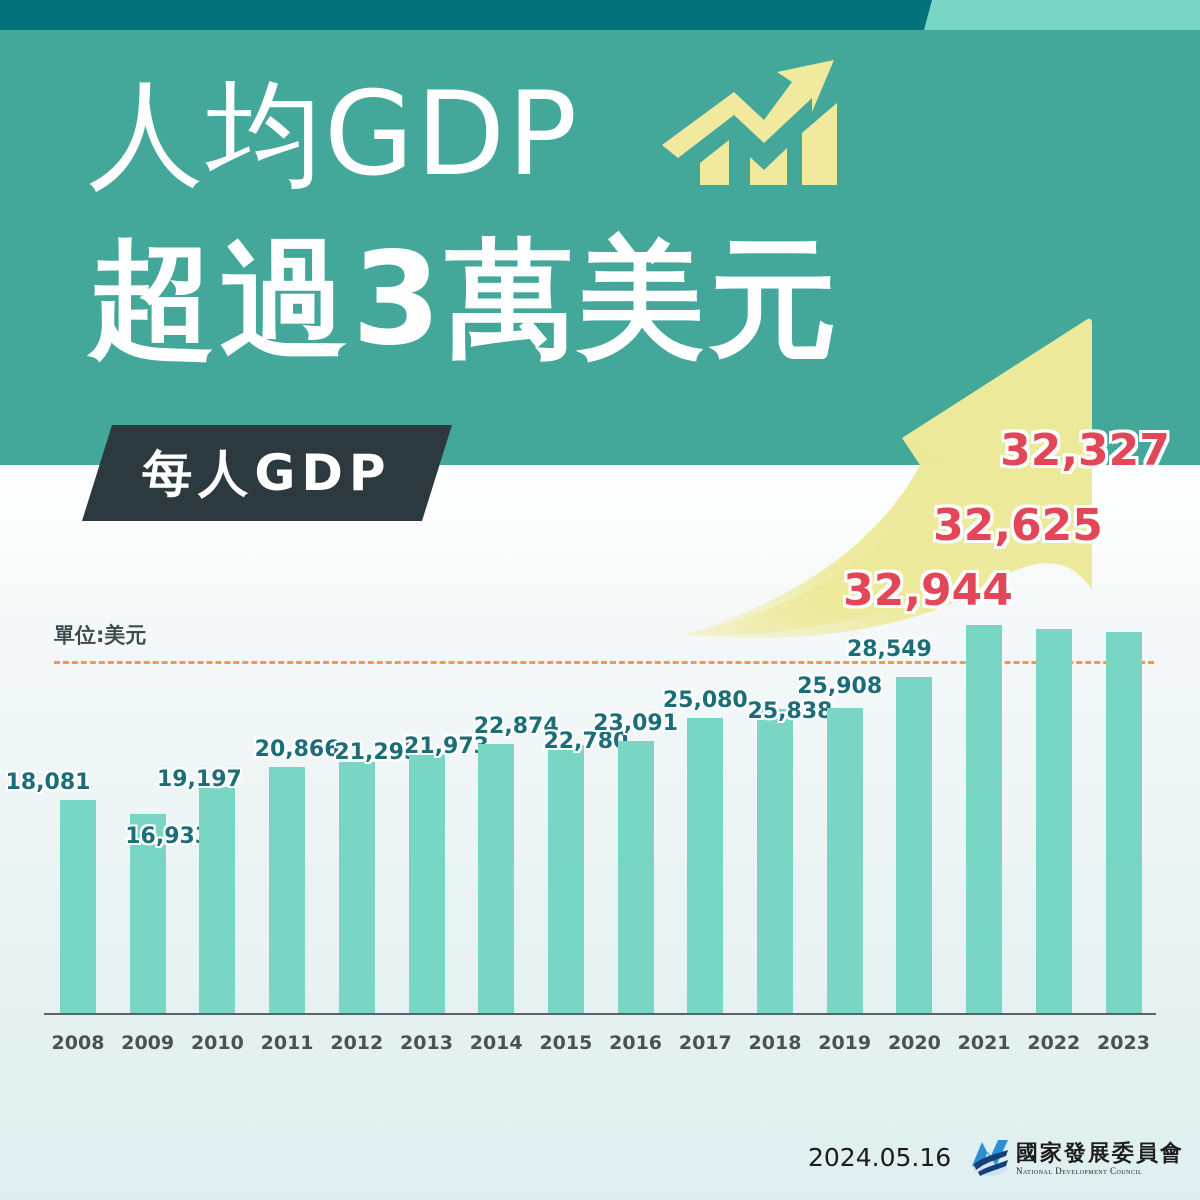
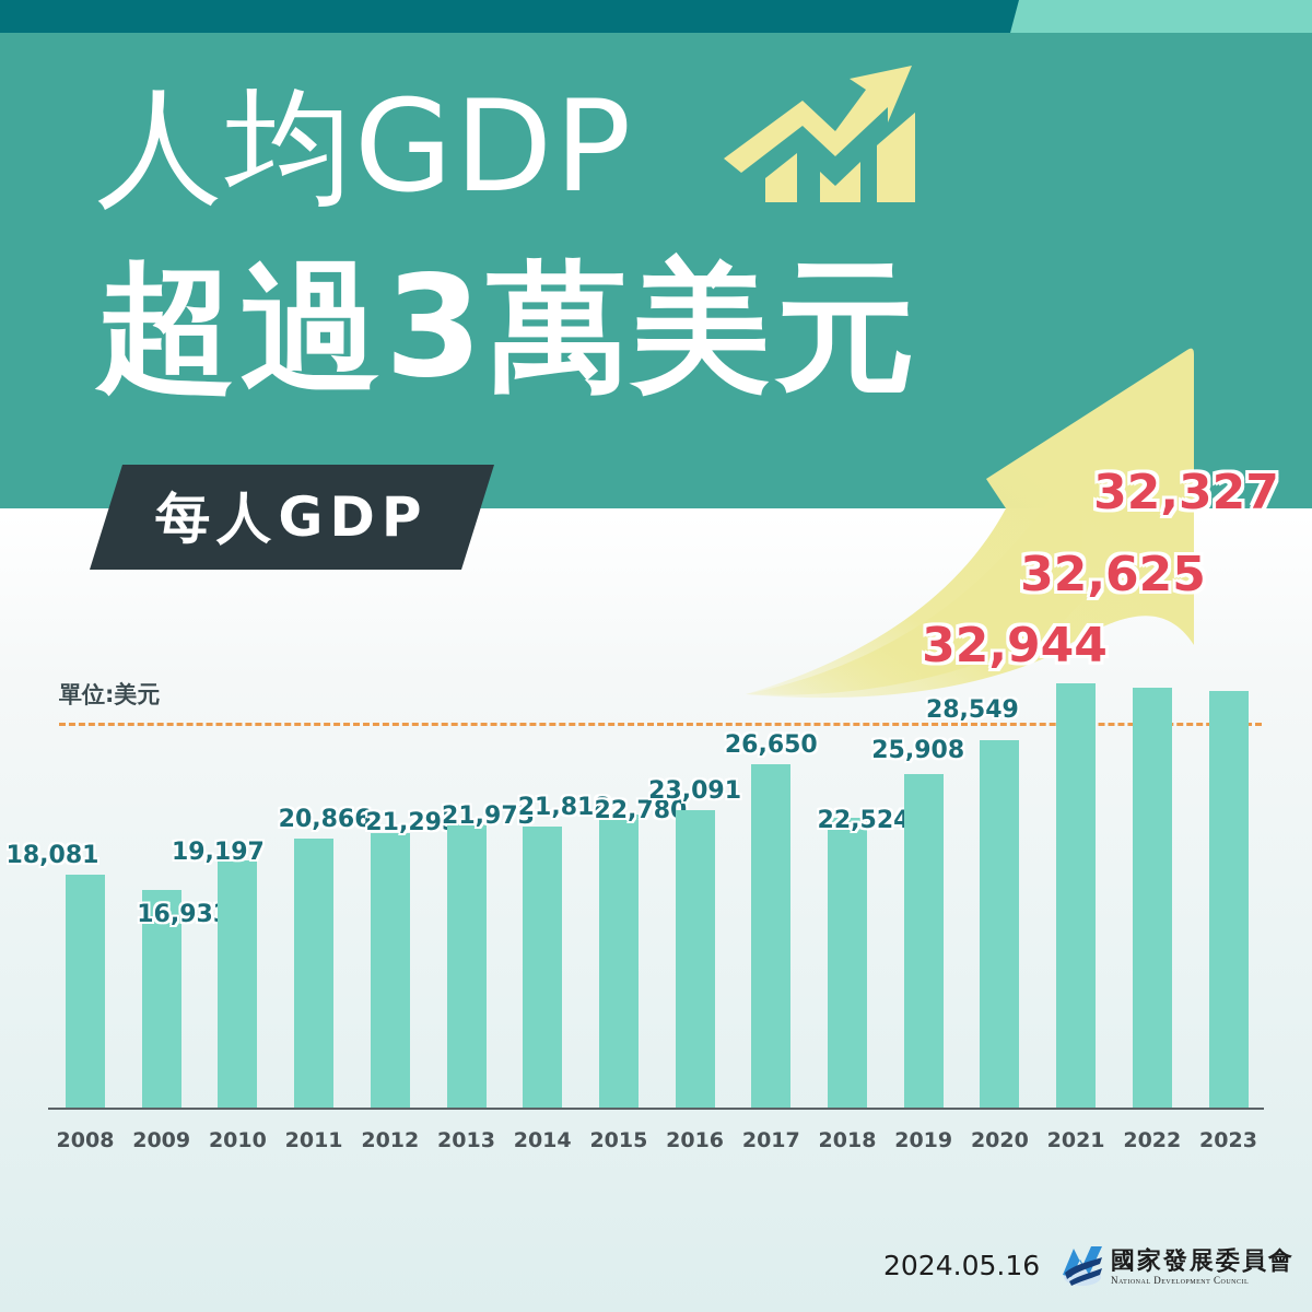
2014: 22,874 -> 21,818
2017: 25,080 -> 26,650
2018: 25,838 -> 22,524
